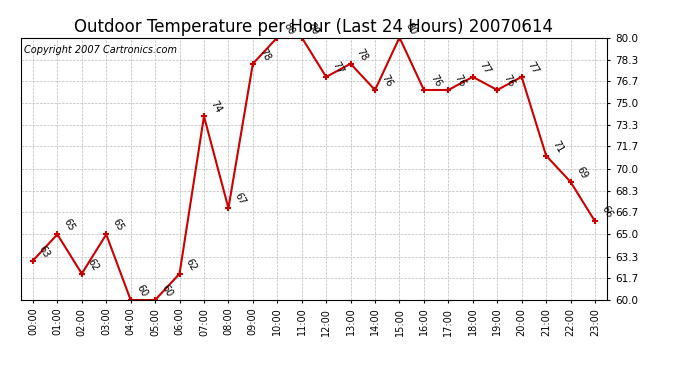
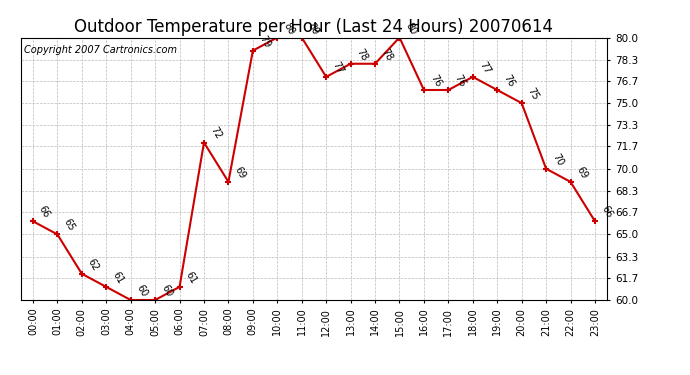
00:00: 63 -> 66
03:00: 65 -> 61
06:00: 62 -> 61
07:00: 74 -> 72
08:00: 67 -> 69
09:00: 78 -> 79
14:00: 76 -> 78
20:00: 77 -> 75
21:00: 71 -> 70
